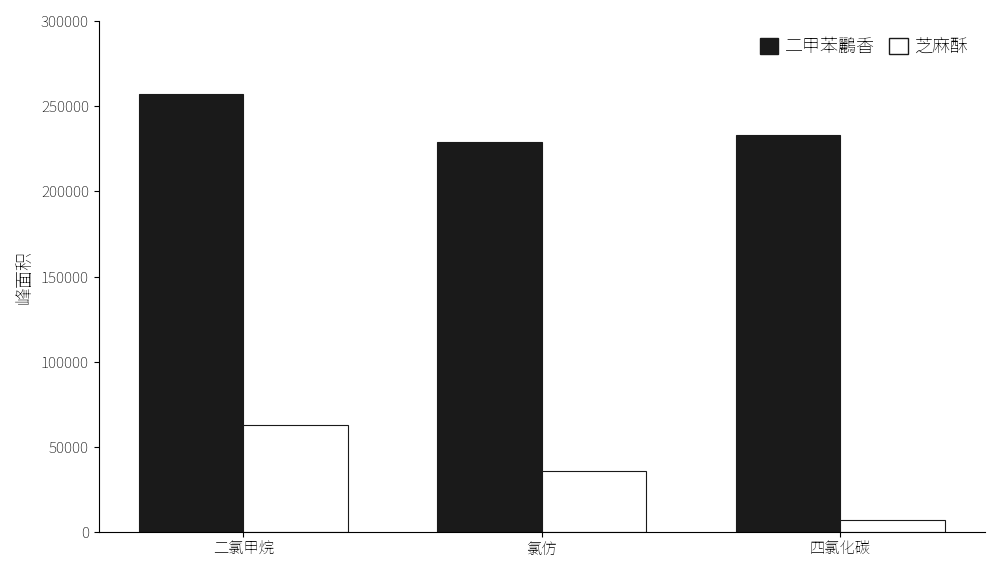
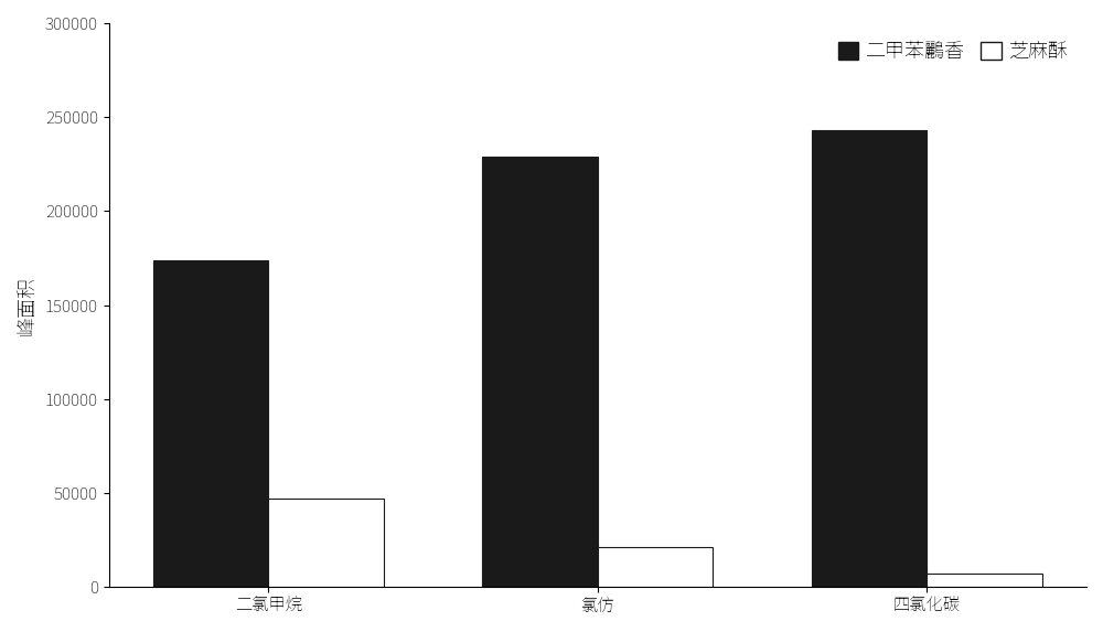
二甲苯鸝香/二氯甲烷: 257000 -> 174000
芝麻酥/二氯甲烷: 63000 -> 47000
芝麻酥/氯仿: 36000 -> 21000
二甲苯鸝香/四氯化碳: 233000 -> 243000
